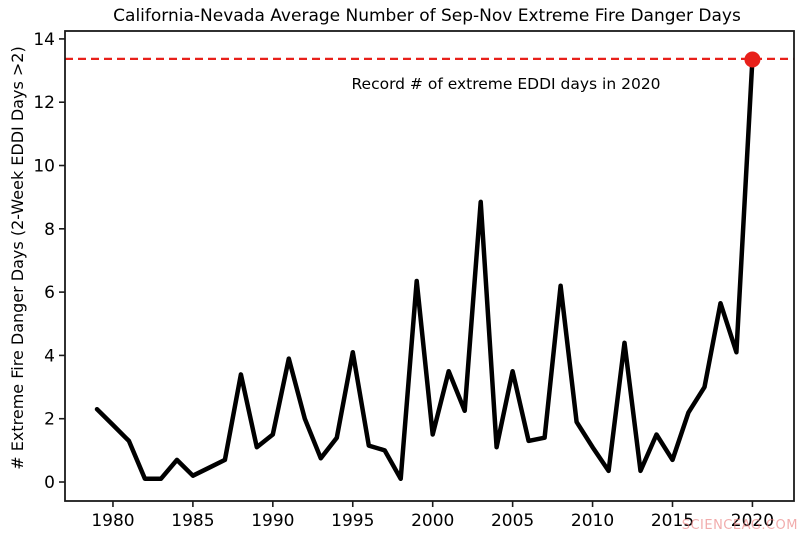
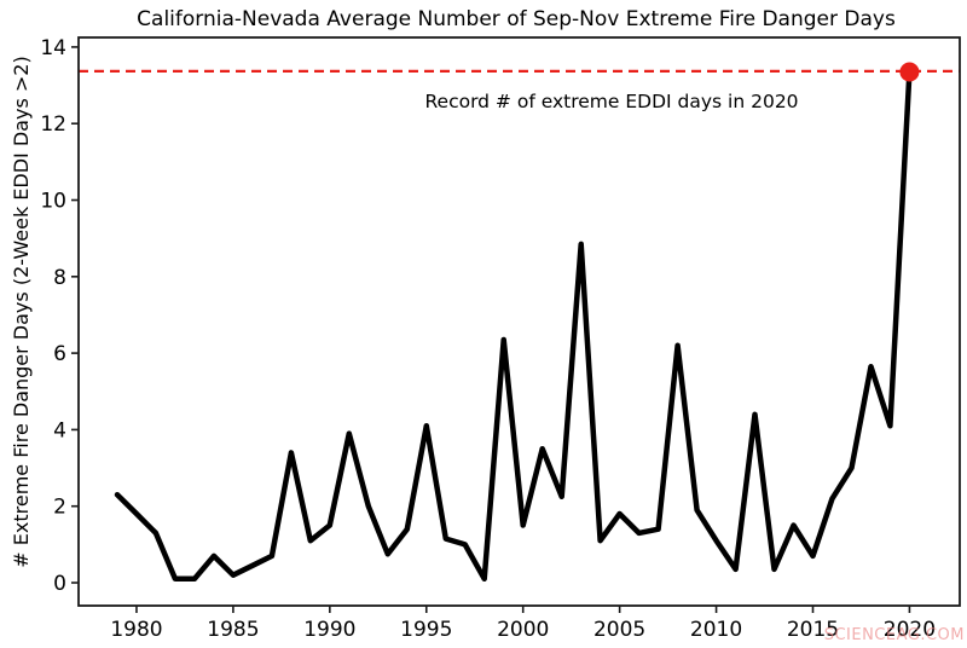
2005: 3.5 -> 1.8
